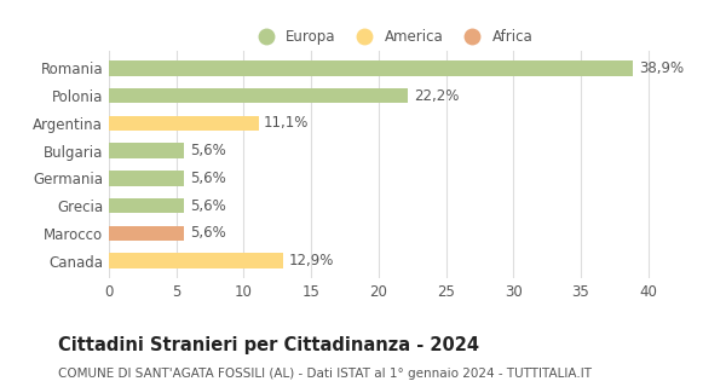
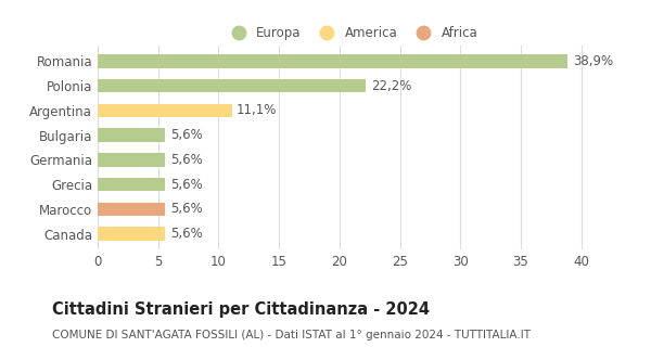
Canada: 12,9% -> 5,6%
